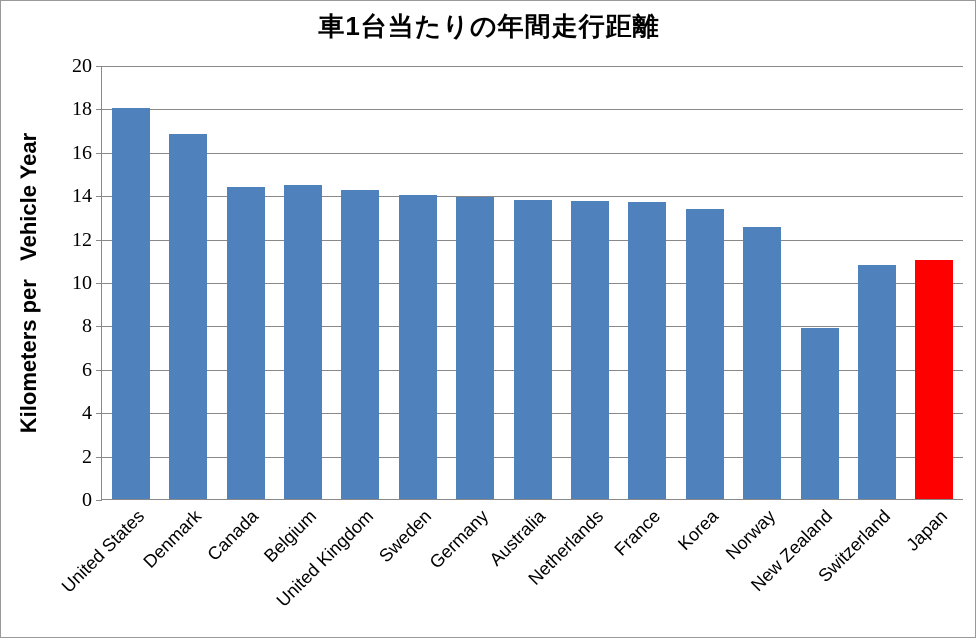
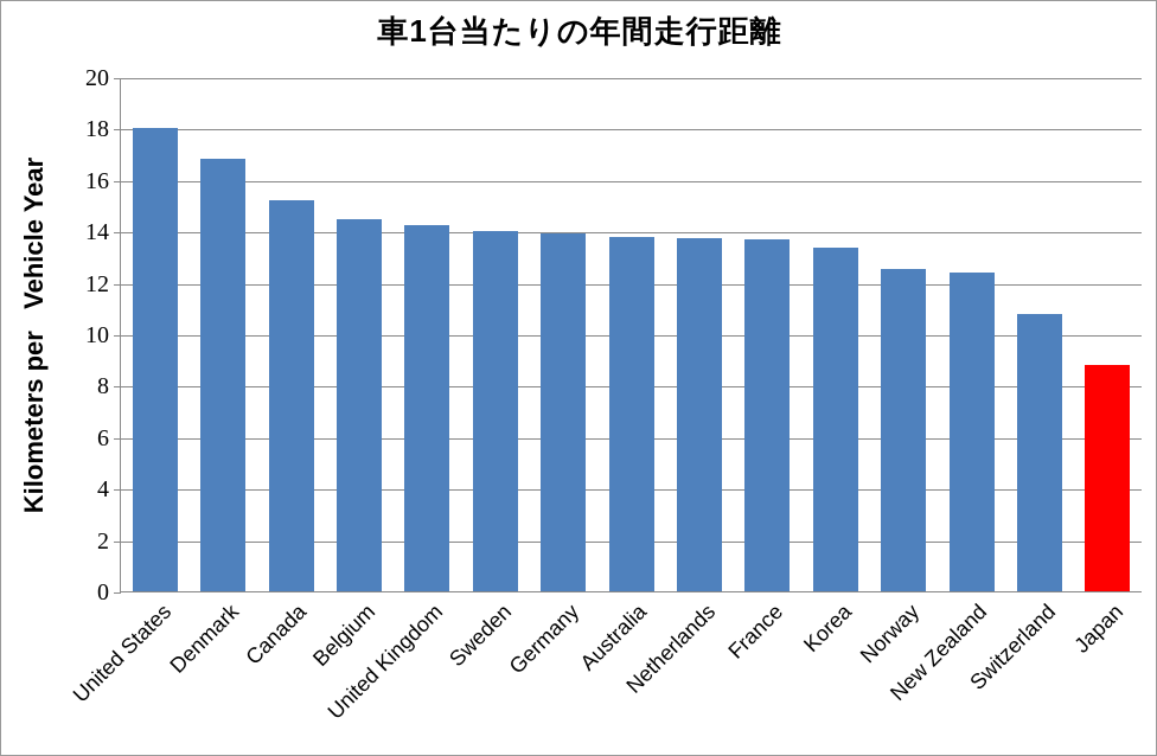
Canada: 14.4 -> 15.2
New Zealand: 7.9 -> 12.4
Japan: 11.0 -> 8.8
